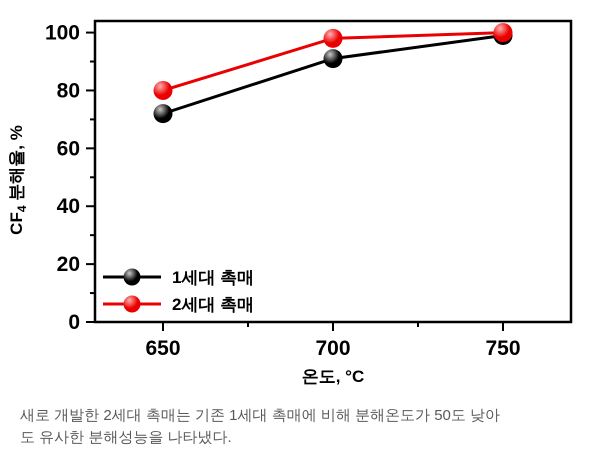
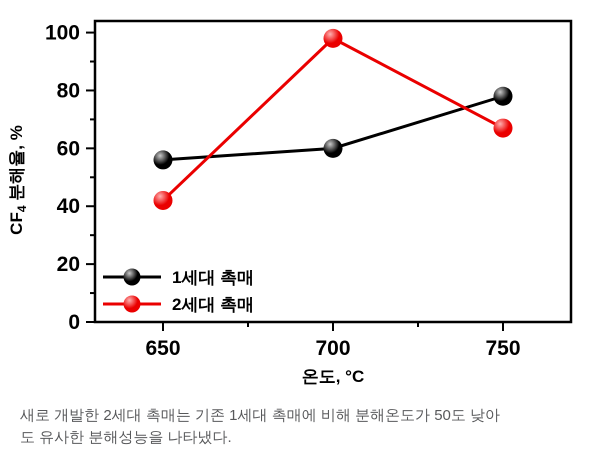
1세대 촉매/650: 72 -> 56
2세대 촉매/650: 80 -> 42
1세대 촉매/700: 91 -> 60
1세대 촉매/750: 99 -> 78
2세대 촉매/750: 100 -> 67
